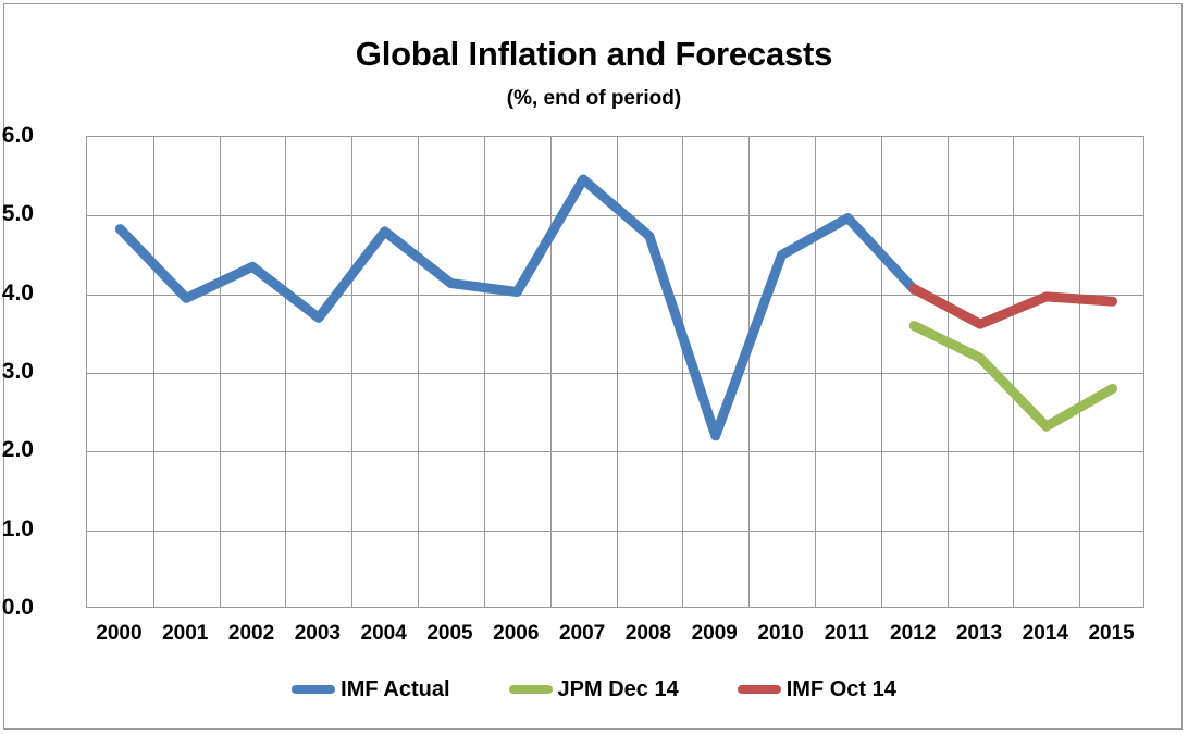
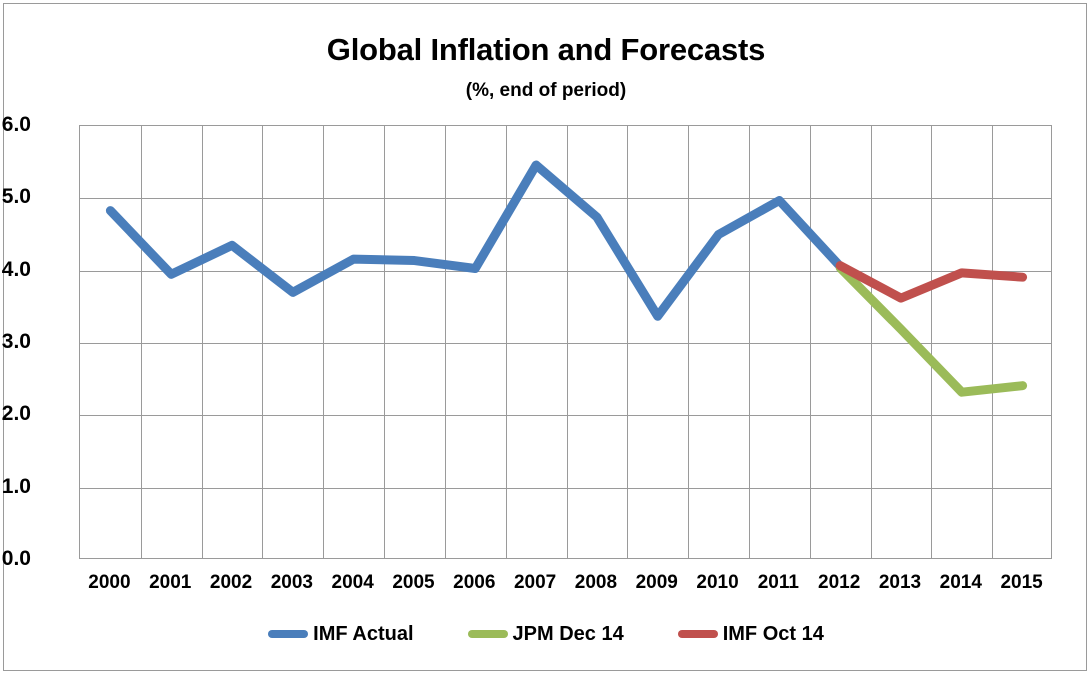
IMF Actual/2004: 4.8 -> 4.2
IMF Actual/2009: 2.2 -> 3.4
JPM Dec 14/2012: 3.6 -> 4.0
JPM Dec 14/2015: 2.8 -> 2.4
